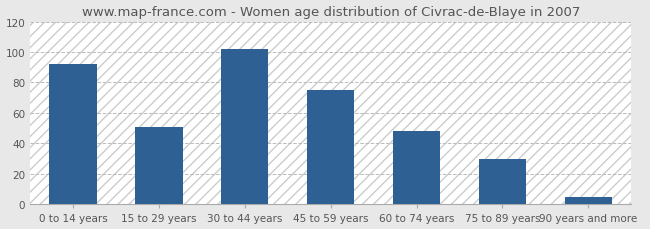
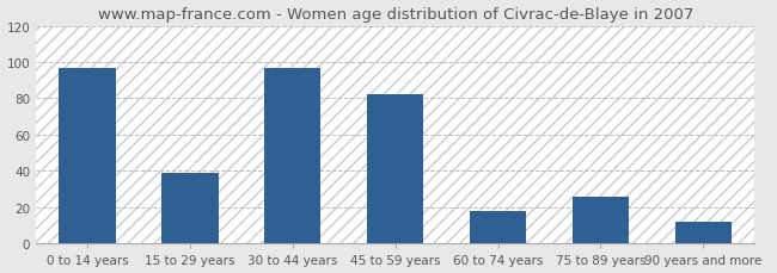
0 to 14 years: 92 -> 97
15 to 29 years: 51 -> 39
30 to 44 years: 102 -> 97
45 to 59 years: 75 -> 82
60 to 74 years: 48 -> 18
75 to 89 years: 30 -> 26
90 years and more: 5 -> 12
